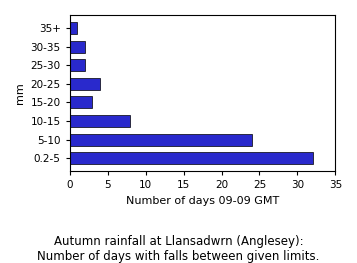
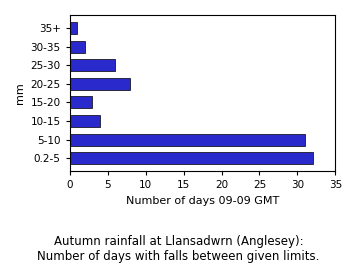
25-30: 2 -> 6
20-25: 4 -> 8
10-15: 8 -> 4
5-10: 24 -> 31
